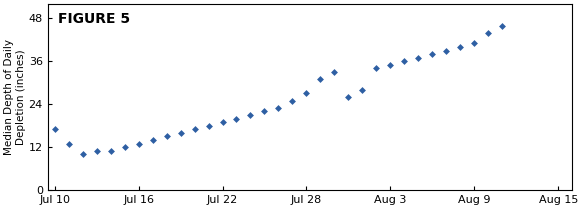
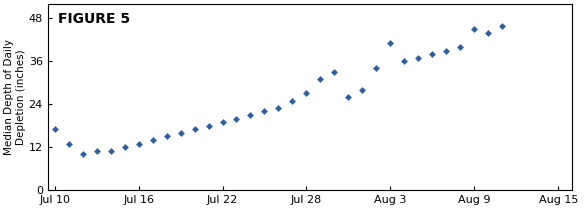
Aug 3: 35 -> 41
Aug 9: 41 -> 45
